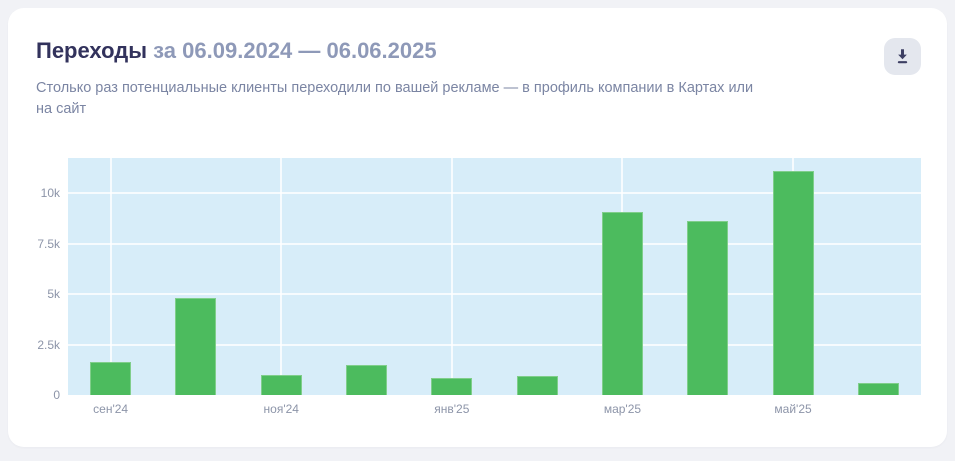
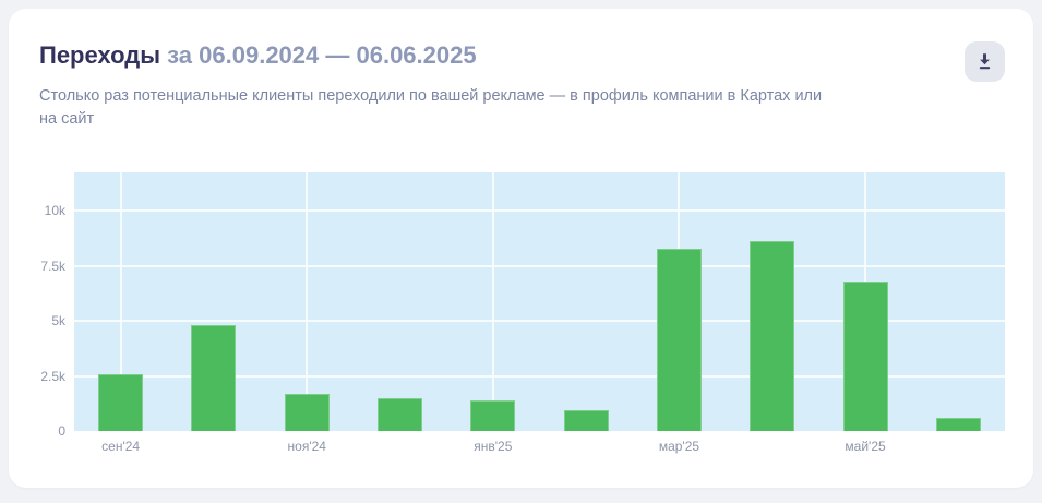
сен'24: 1.6k -> 2.6k
ноя'24: 1.0k -> 1.7k
янв'25: 0.8k -> 1.4k
мар'25: 9.0k -> 8.3k
май'25: 11.1k -> 6.8k
